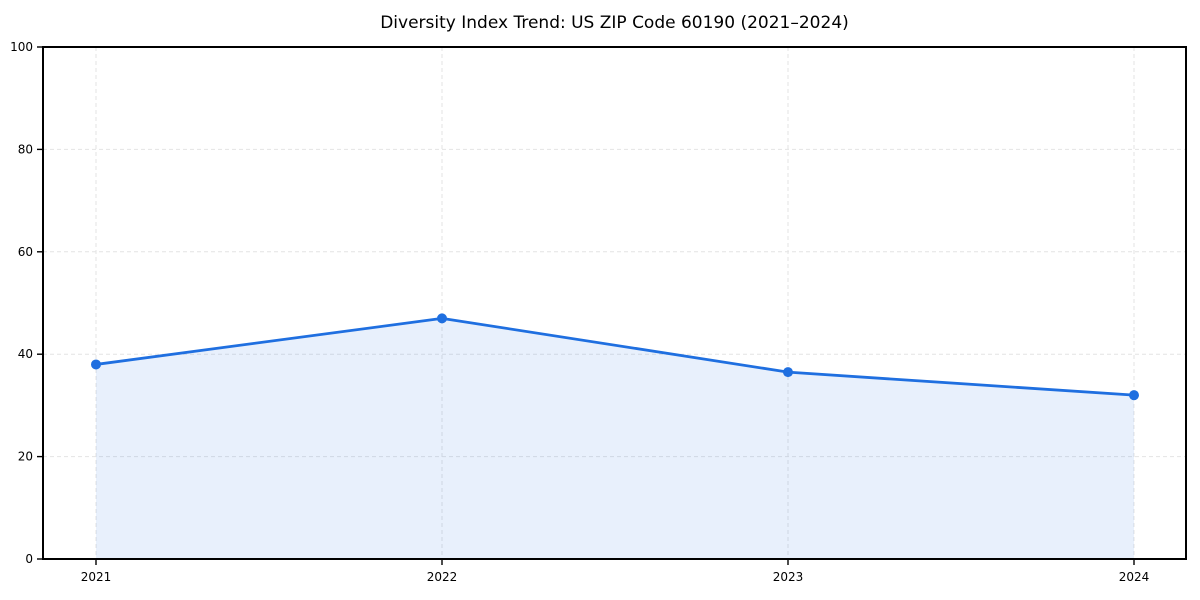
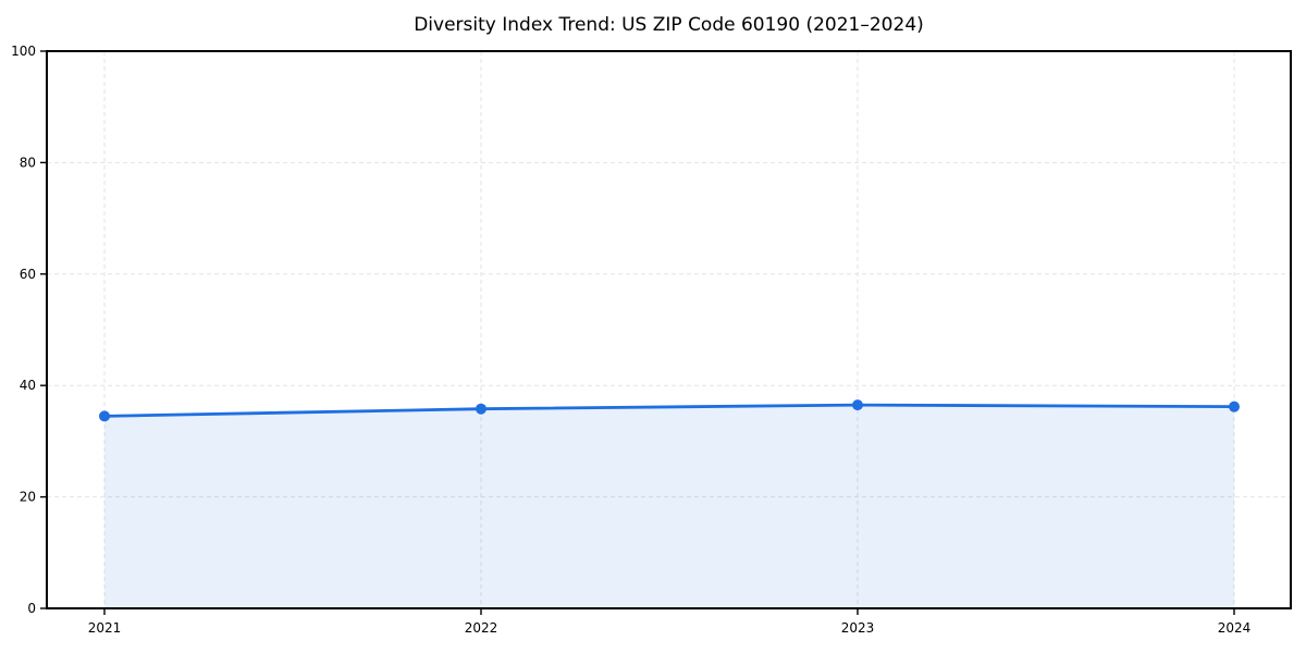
2021: 38 -> 34
2022: 47 -> 36
2024: 32 -> 36
